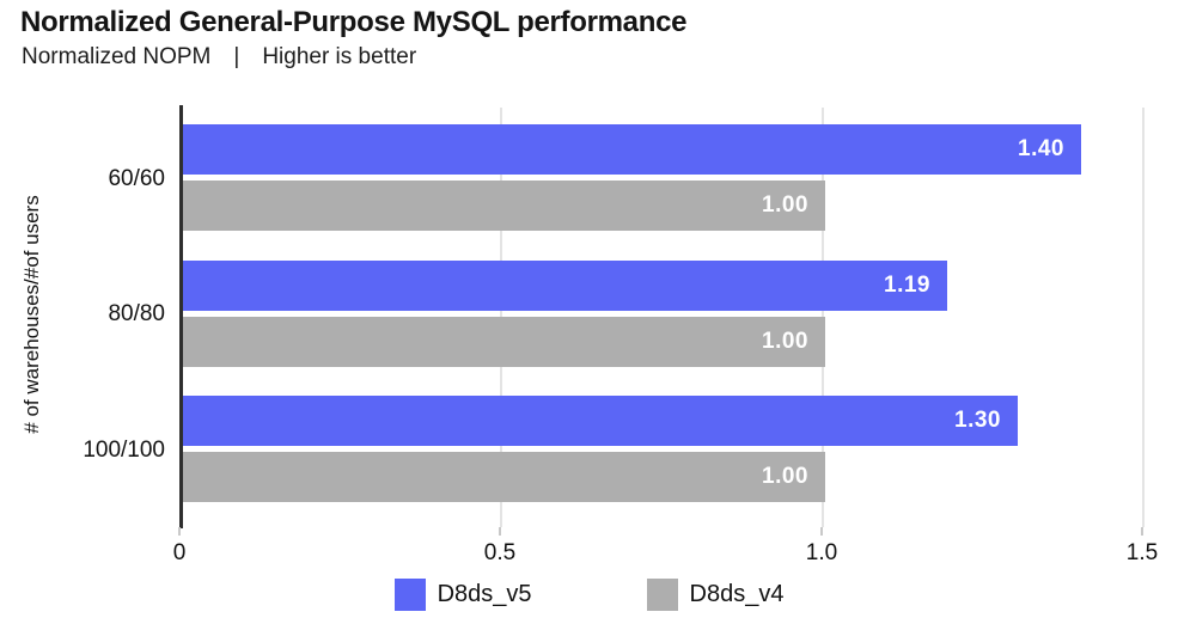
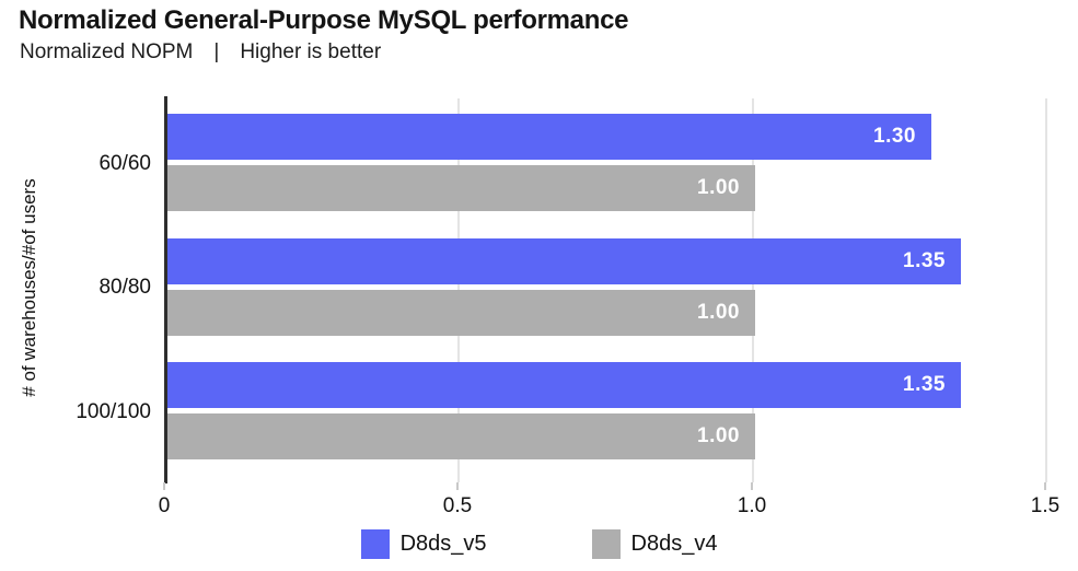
D8ds_v5/60/60: 1.40 -> 1.30
D8ds_v5/80/80: 1.19 -> 1.35
D8ds_v5/100/100: 1.30 -> 1.35
